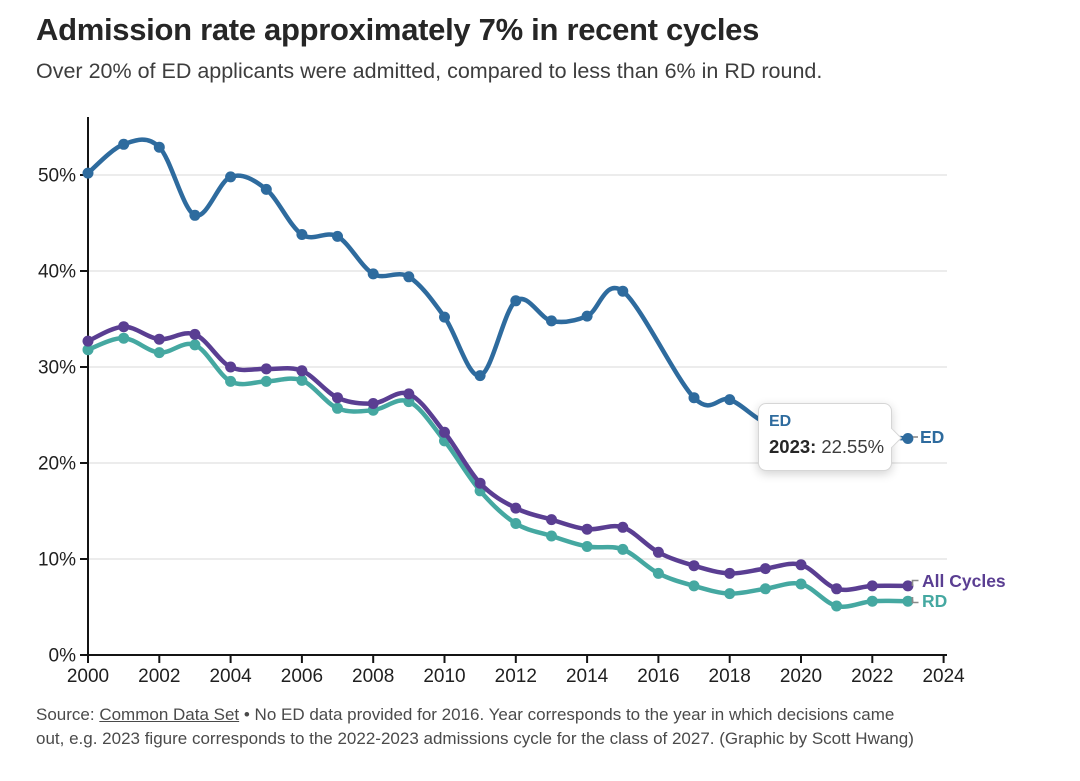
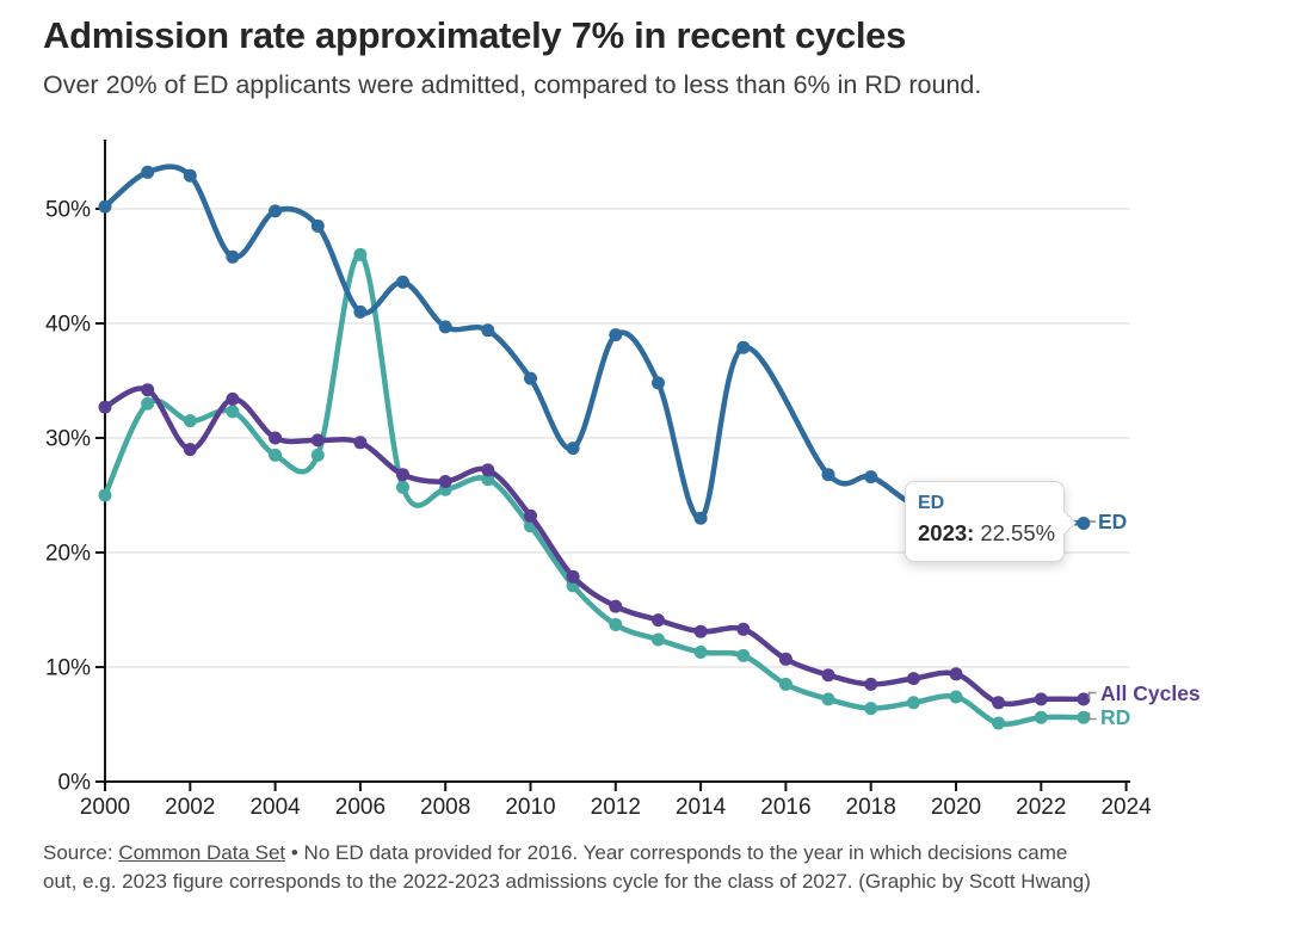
RD/2000: 32% -> 25%
All Cycles/2002: 33% -> 29%
ED/2006: 44% -> 41%
RD/2006: 29% -> 46%
ED/2012: 37% -> 39%
ED/2014: 35% -> 23%
